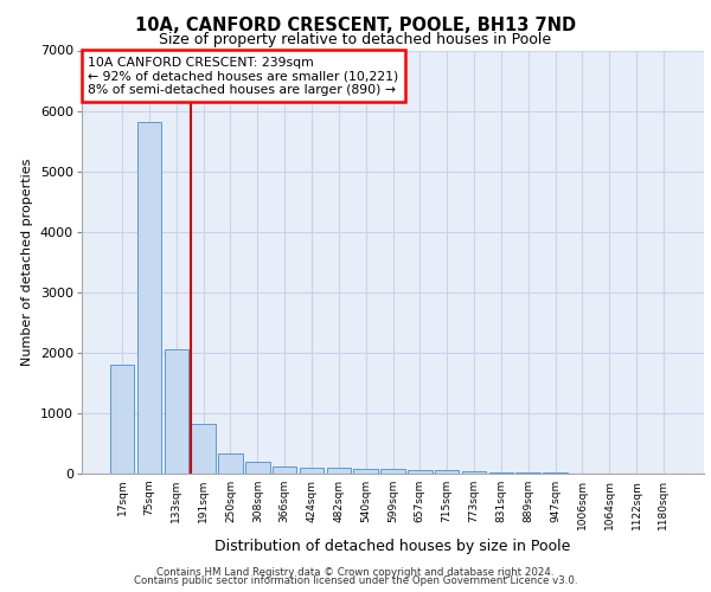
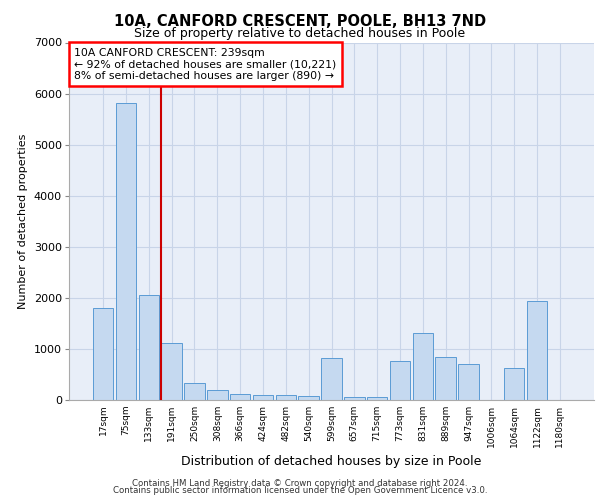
191sqm: 820 -> 1120
599sqm: 70 -> 820
773sqm: 30 -> 760
831sqm: 20 -> 1320
889sqm: 20 -> 840
947sqm: 10 -> 700
1064sqm: 0 -> 620
1122sqm: 0 -> 1940
